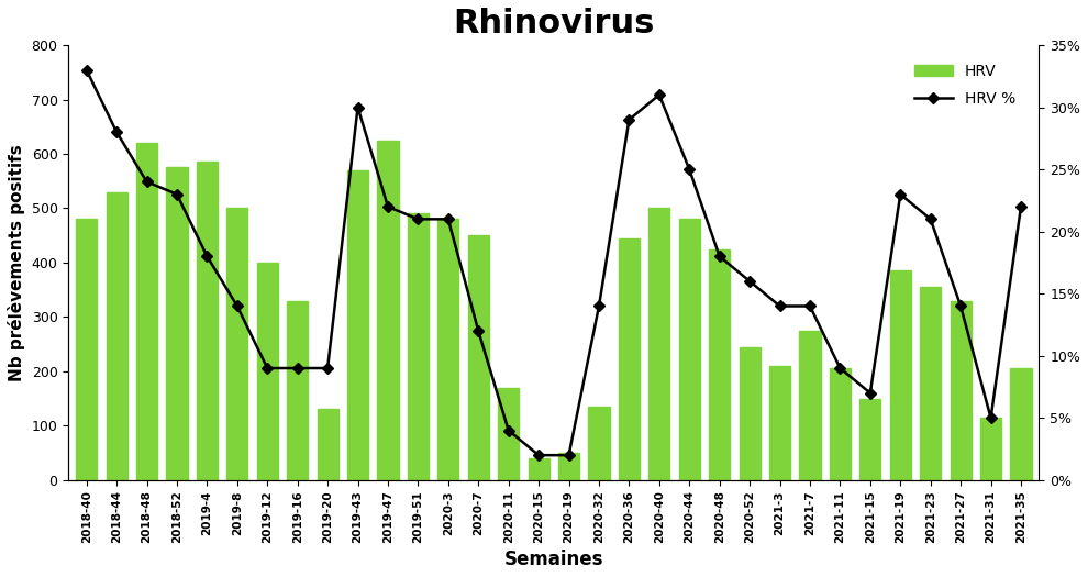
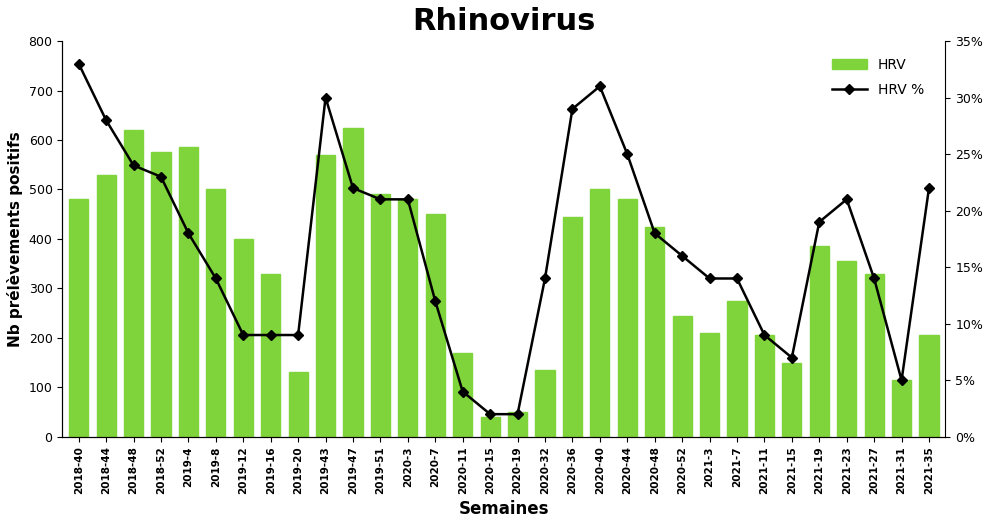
HRV %/2021-19: 23% -> 19%
